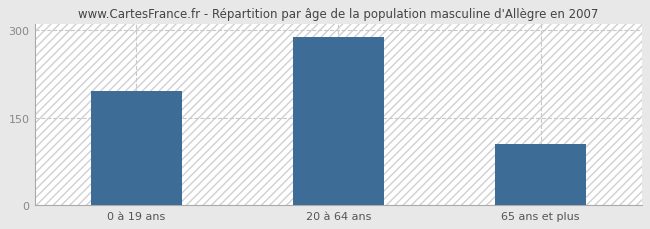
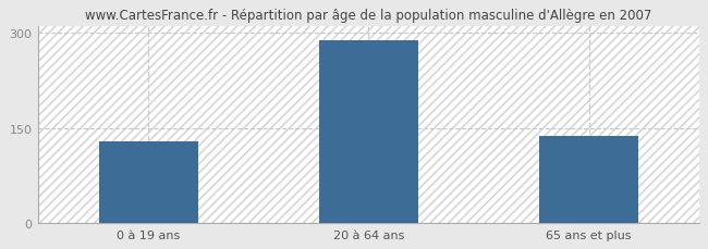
0 à 19 ans: 196 -> 128
65 ans et plus: 104 -> 137
